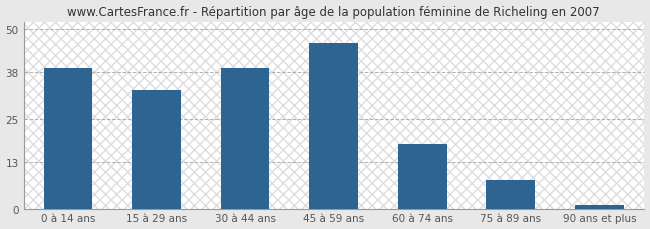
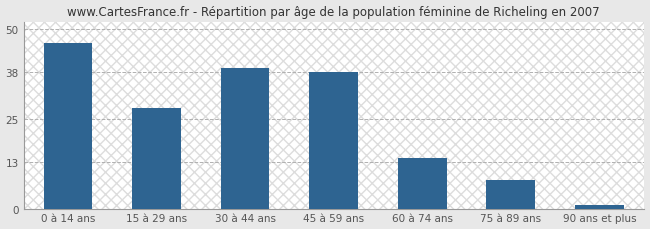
0 à 14 ans: 39 -> 46
15 à 29 ans: 33 -> 28
45 à 59 ans: 46 -> 38
60 à 74 ans: 18 -> 14
